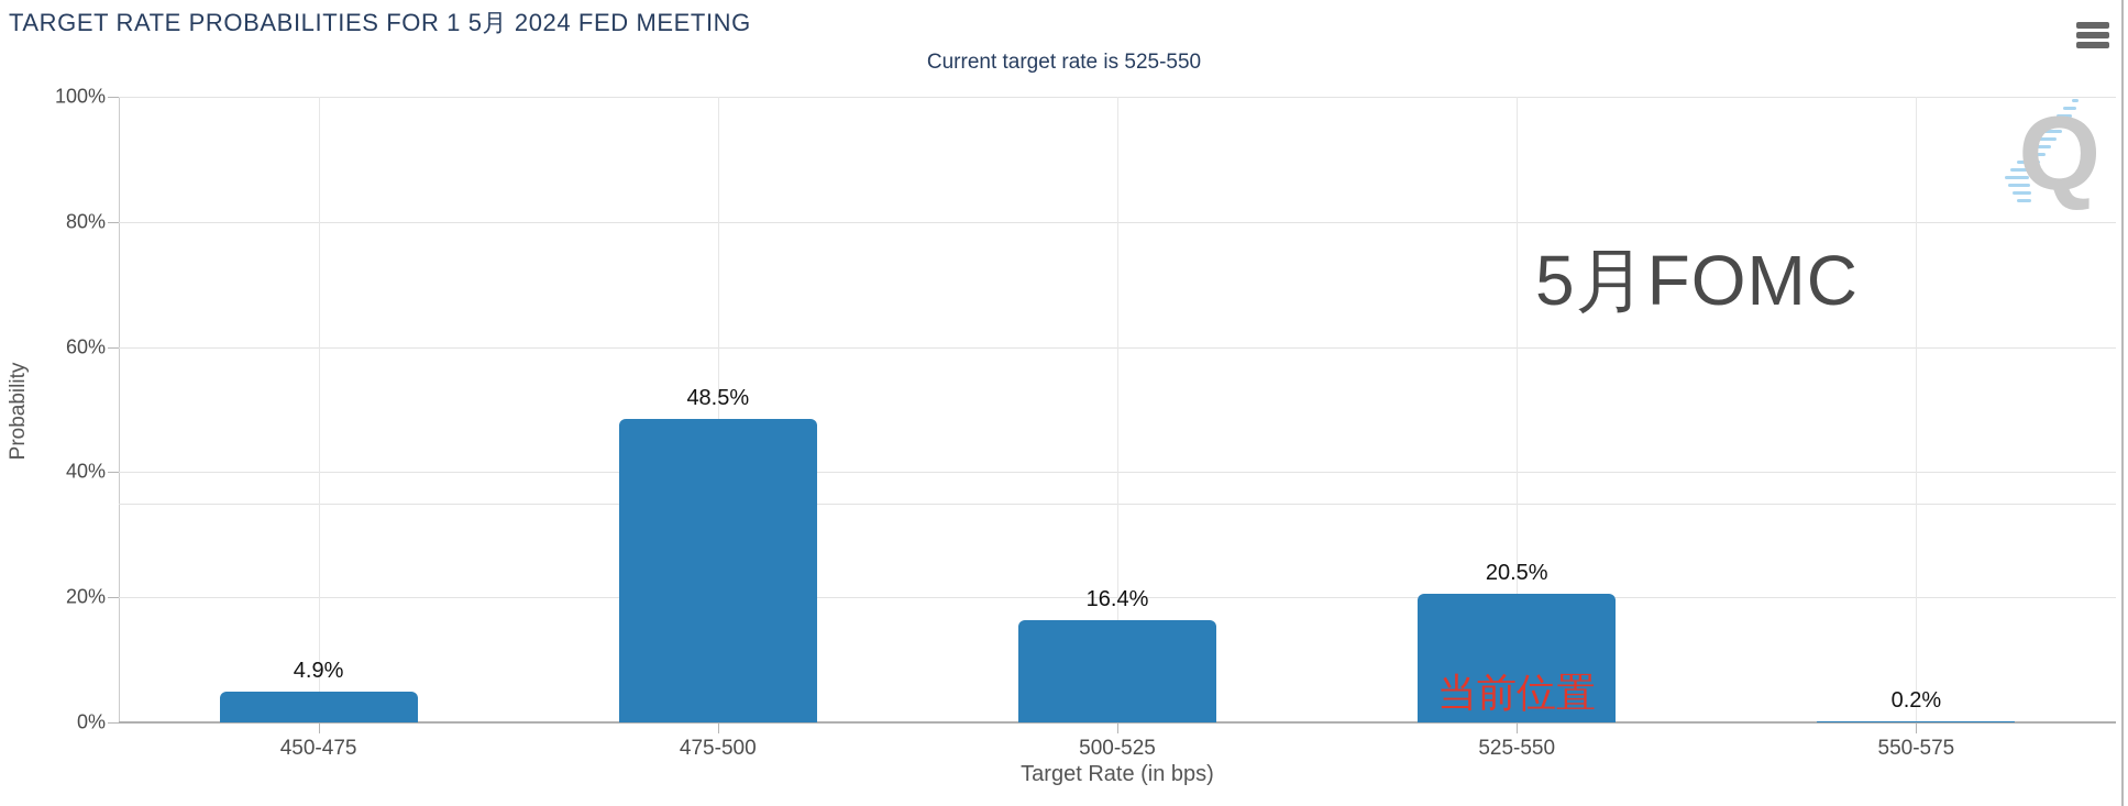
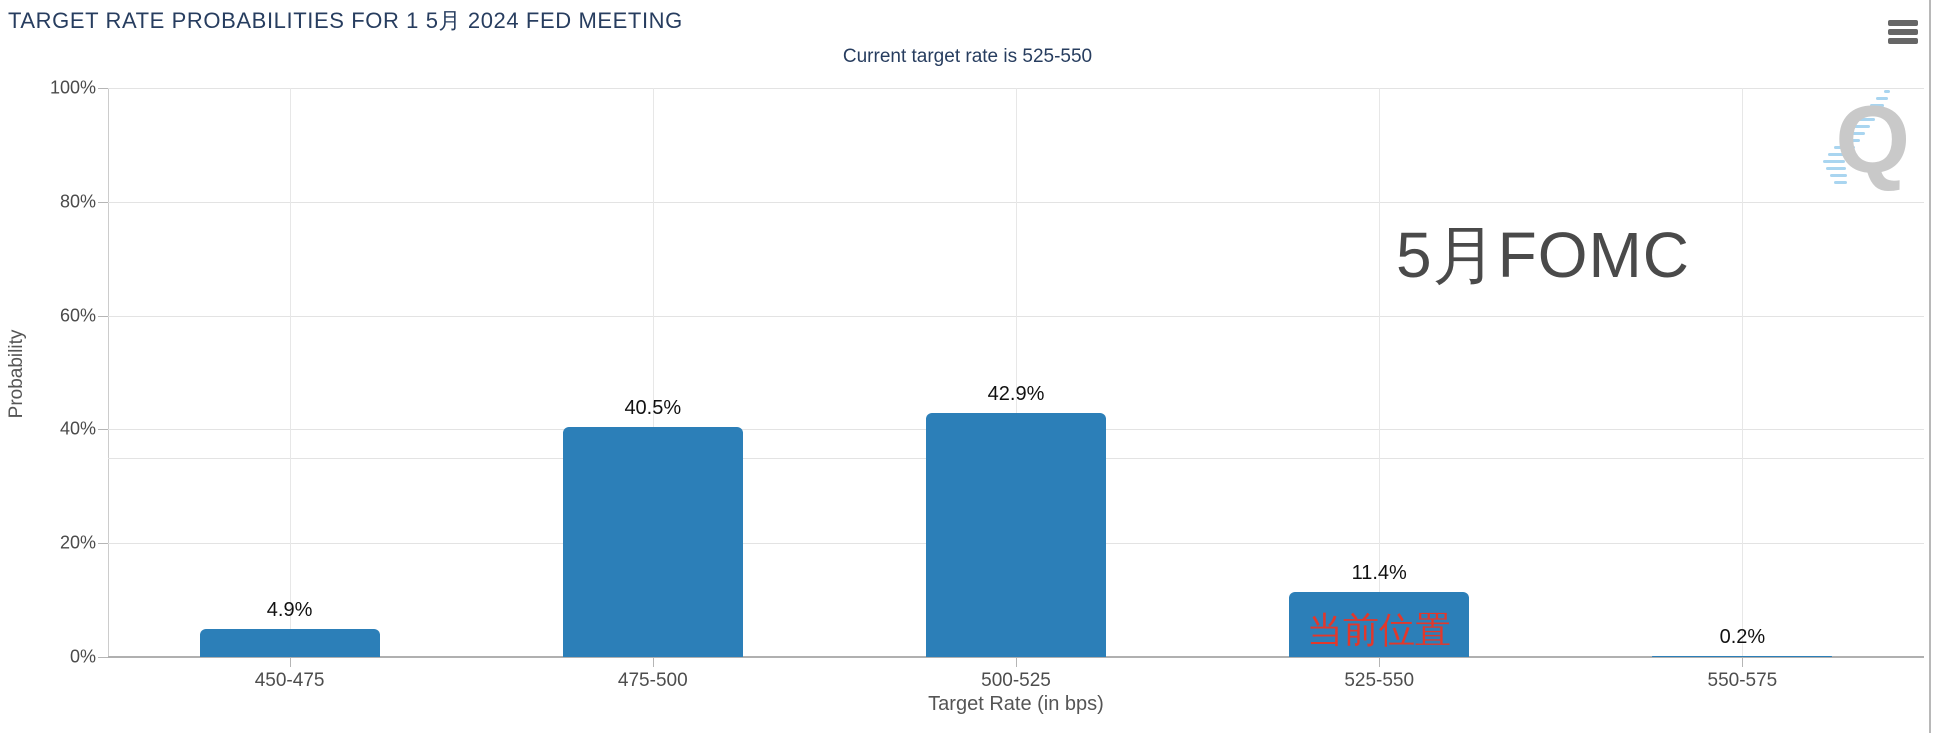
475-500: 48.5% -> 40.5%
500-525: 16.4% -> 42.9%
525-550: 20.5% -> 11.4%
